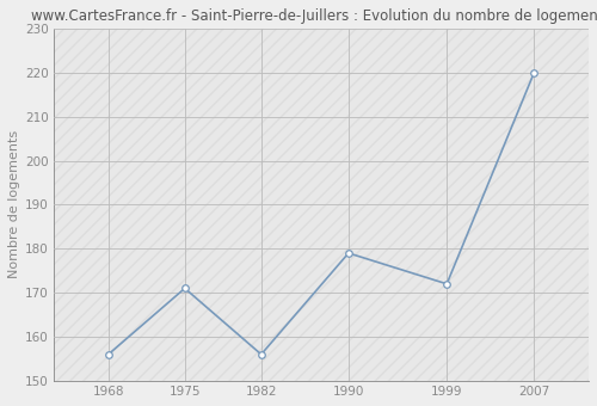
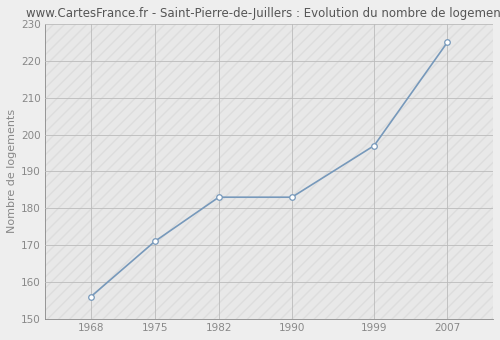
1982: 156 -> 183
1990: 179 -> 183
1999: 172 -> 197
2007: 220 -> 225
